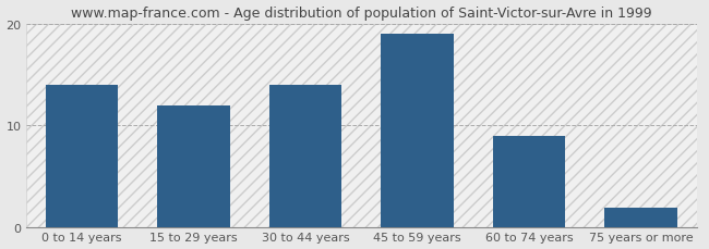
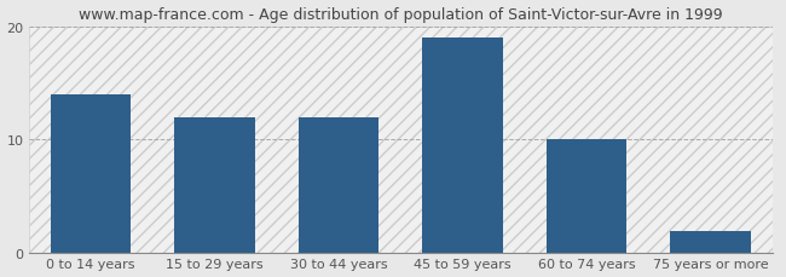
30 to 44 years: 14 -> 12
60 to 74 years: 9 -> 10
